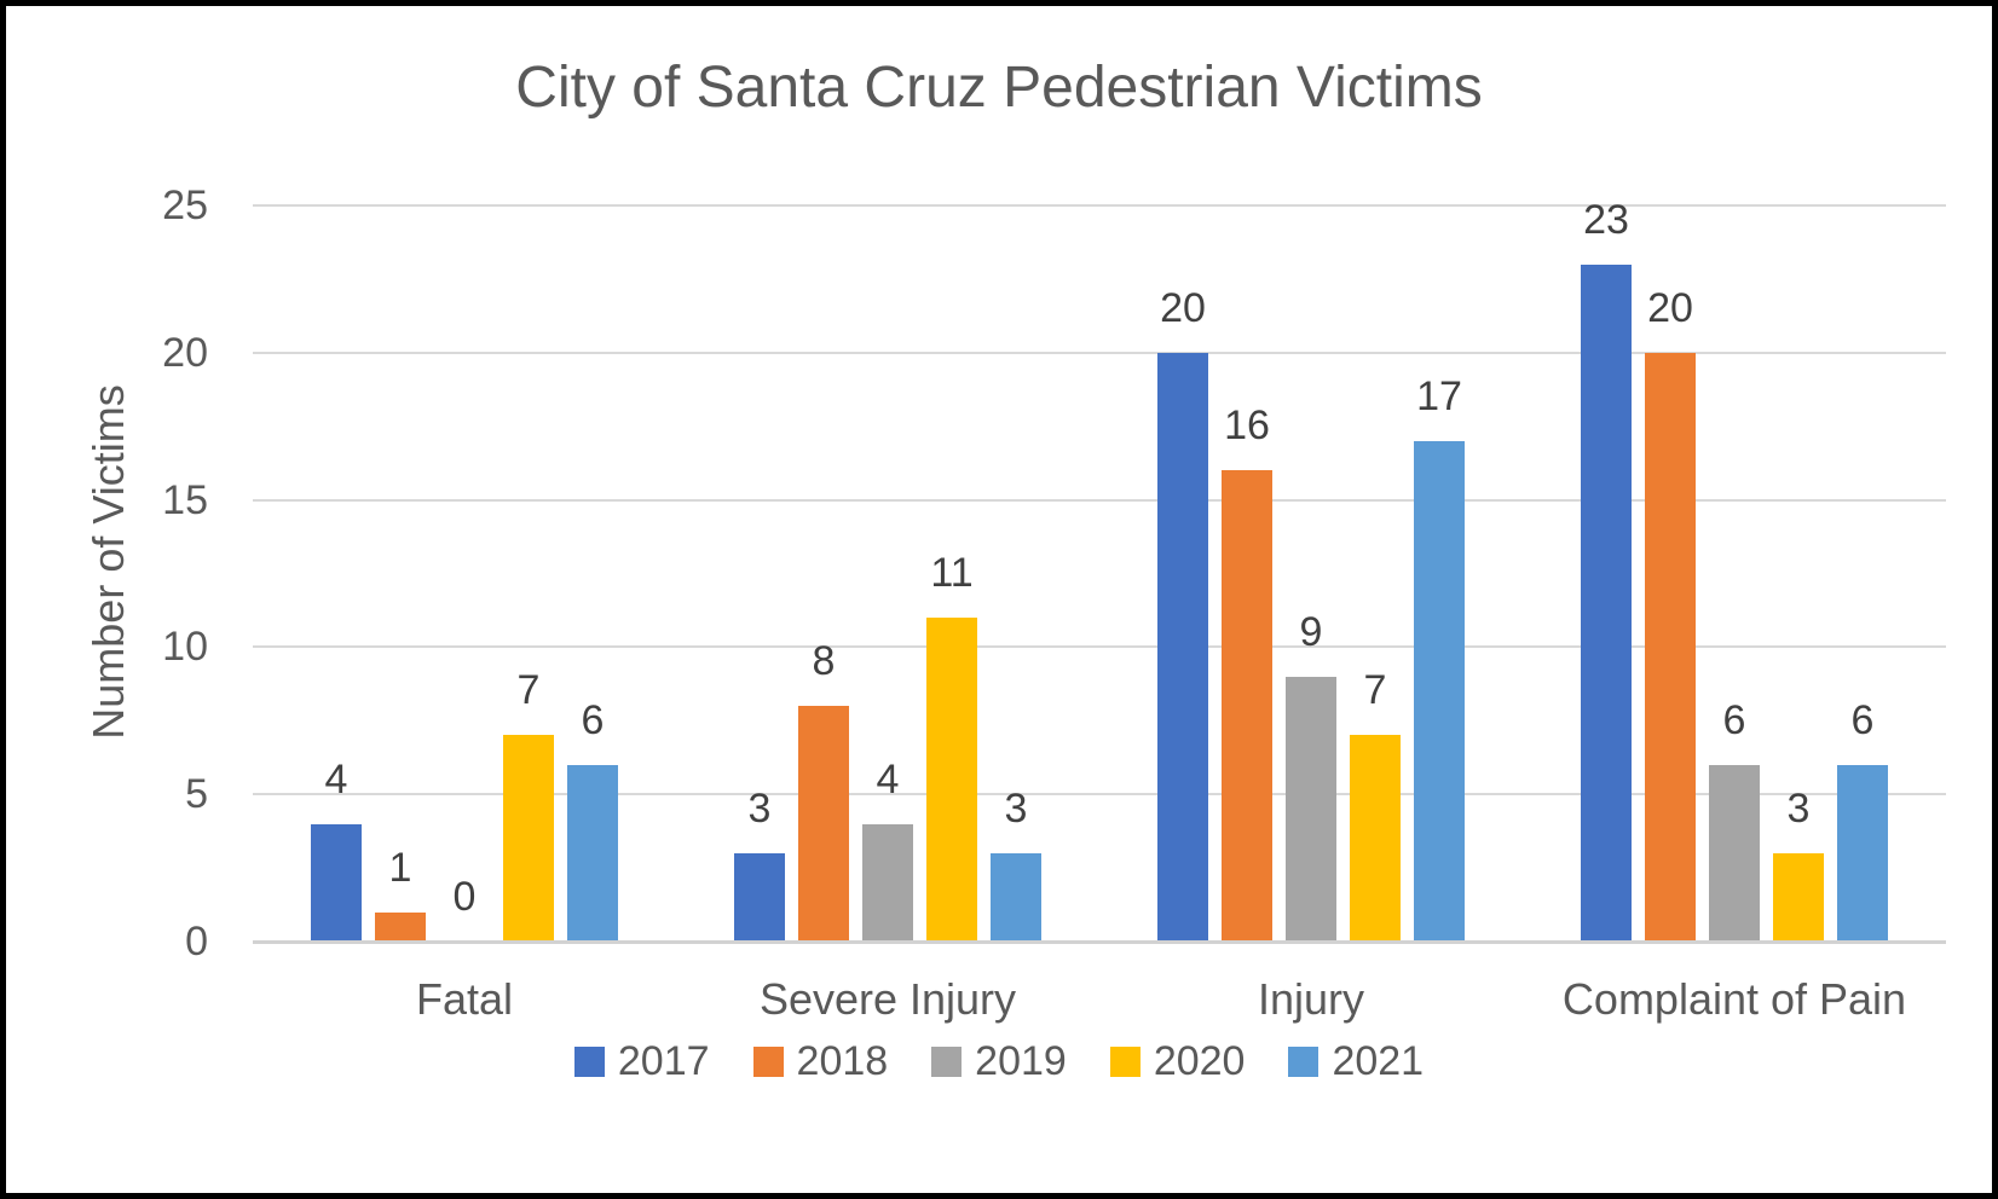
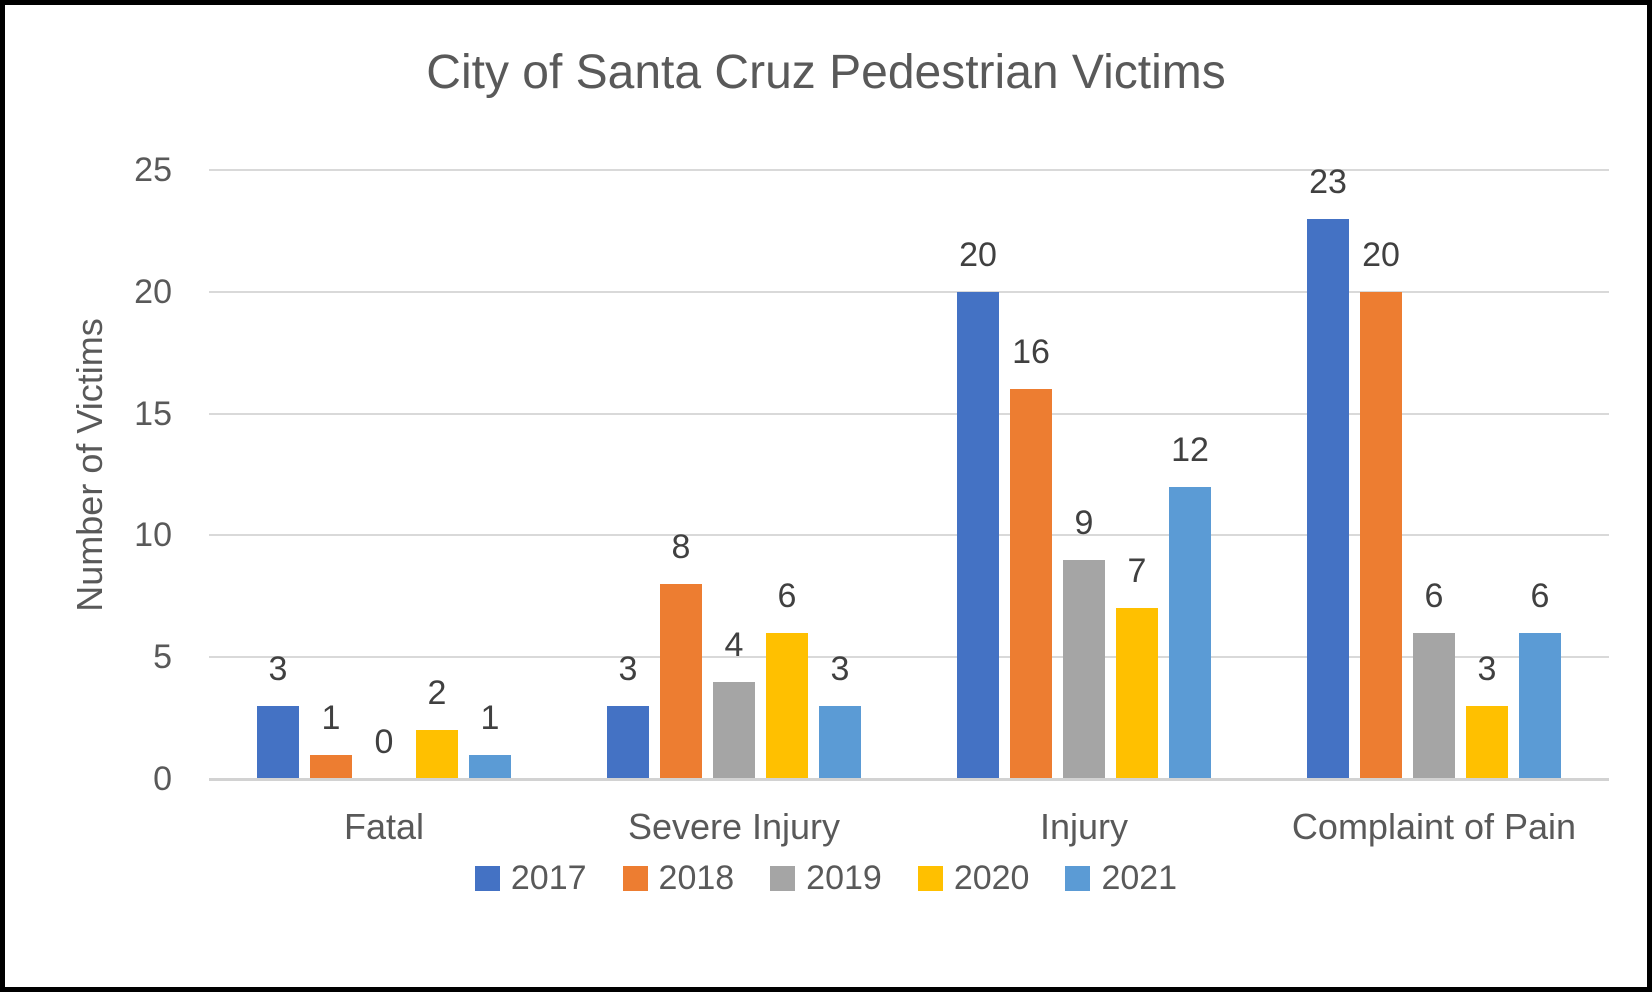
2017/Fatal: 4 -> 3
2020/Fatal: 7 -> 2
2021/Fatal: 6 -> 1
2020/Severe Injury: 11 -> 6
2021/Injury: 17 -> 12
